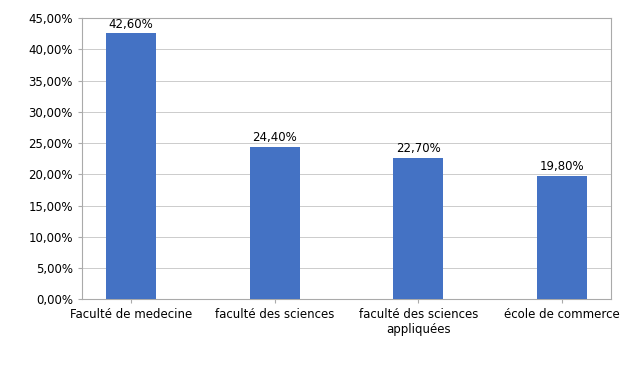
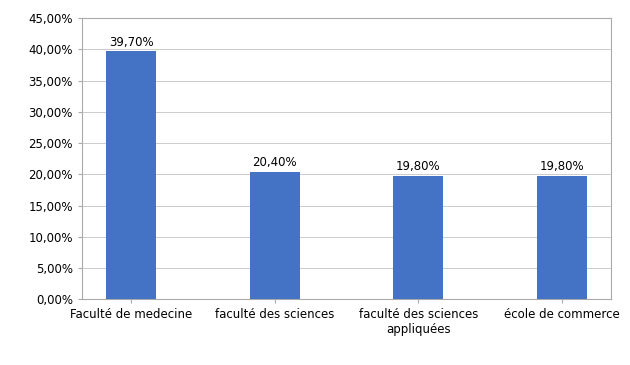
Faculté de medecine: 42,60% -> 39,70%
faculté des sciences: 24,40% -> 20,40%
faculté des sciences appliquées: 22,70% -> 19,80%
